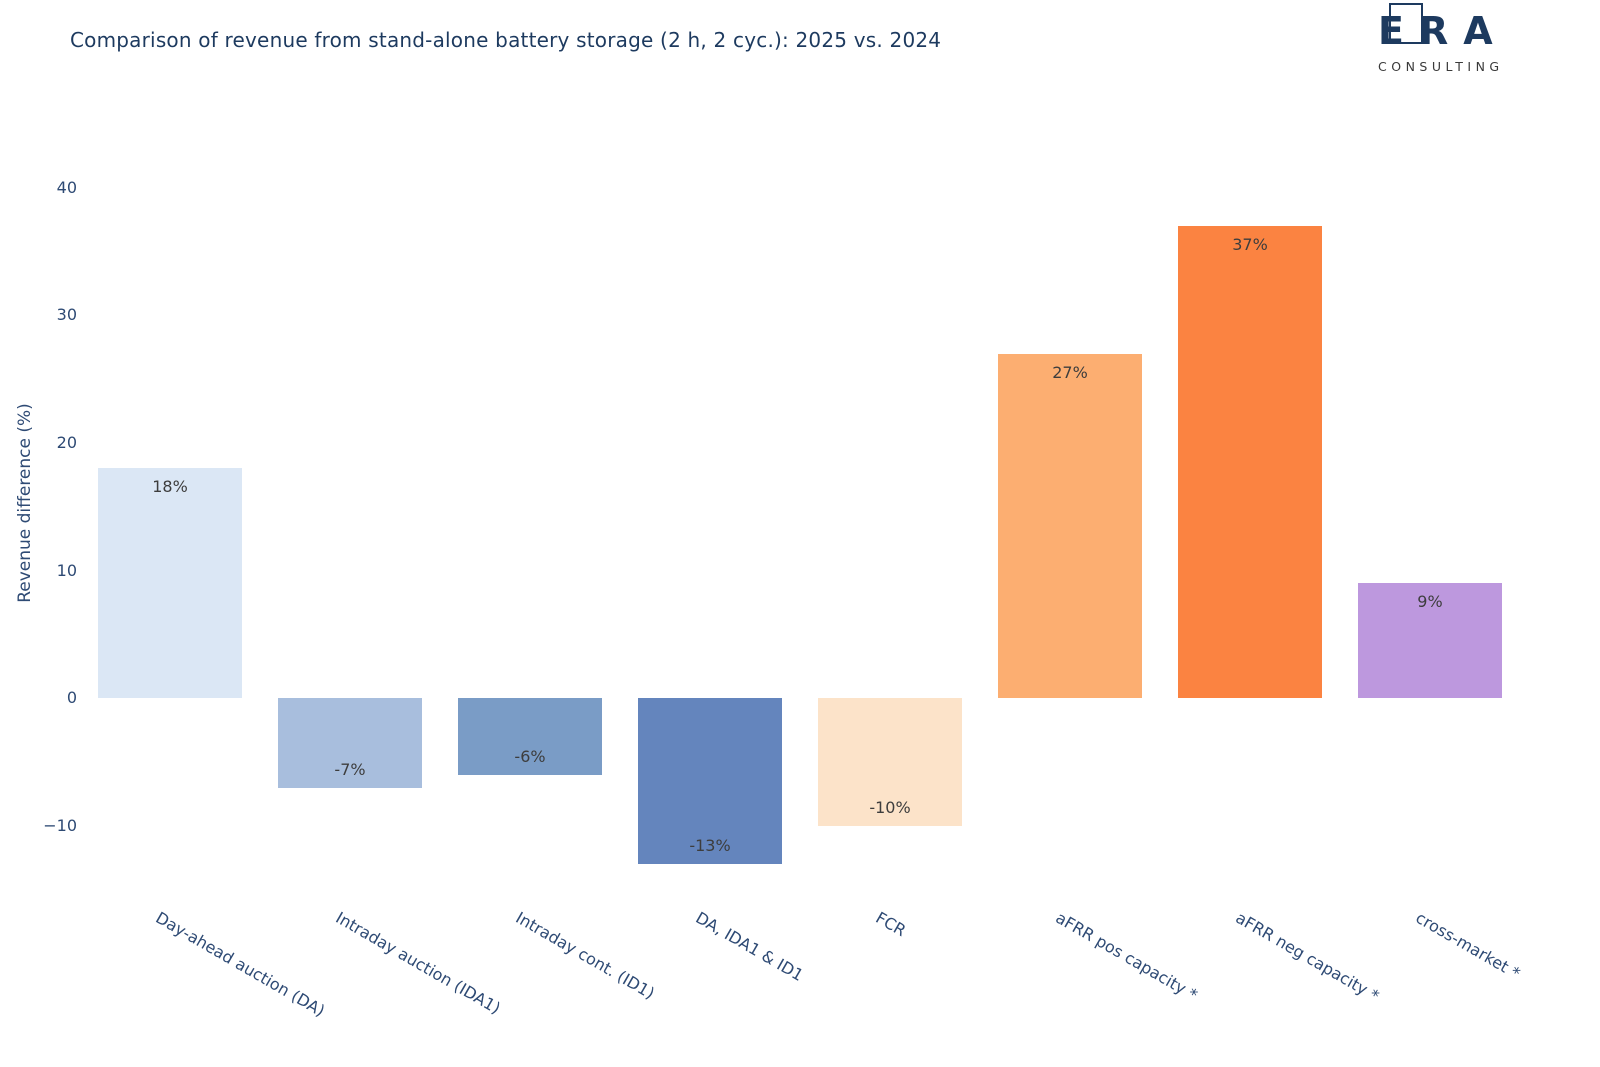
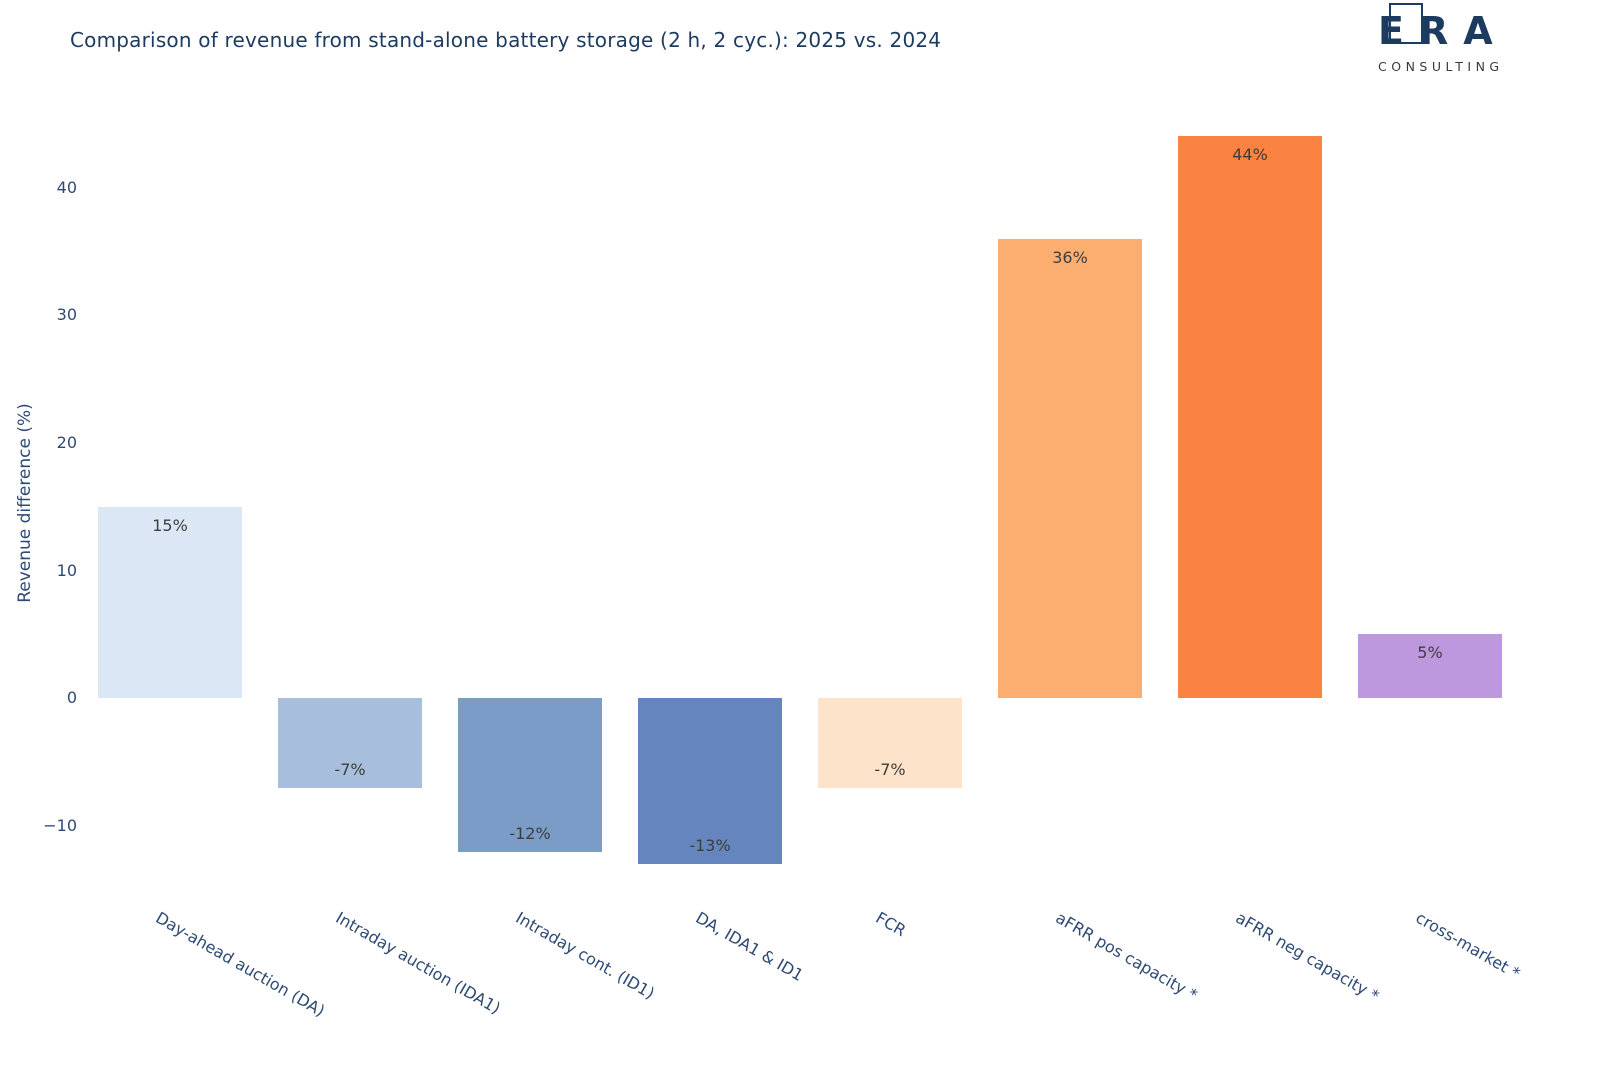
Day-ahead auction (DA): 18% -> 15%
Intraday cont. (ID1): -6% -> -12%
FCR: -10% -> -7%
aFRR pos capacity *: 27% -> 36%
aFRR neg capacity *: 37% -> 44%
cross-market *: 9% -> 5%
